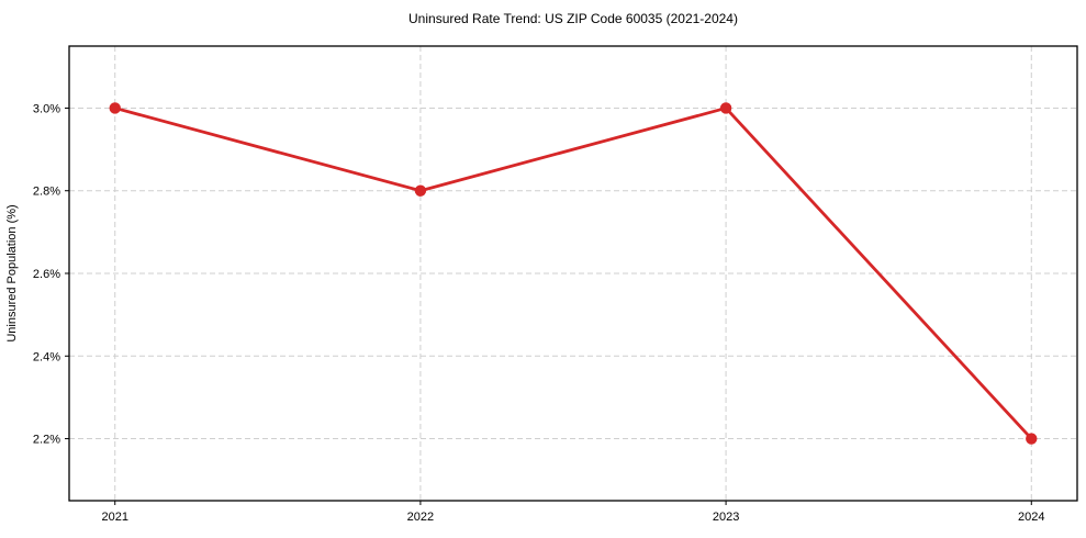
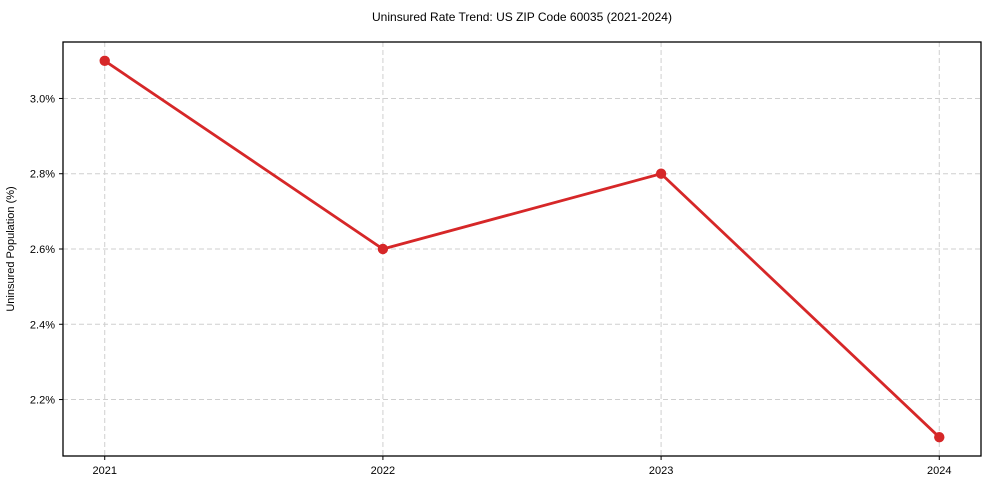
2021: 3.0% -> 3.1%
2022: 2.8% -> 2.6%
2023: 3.0% -> 2.8%
2024: 2.2% -> 2.1%
